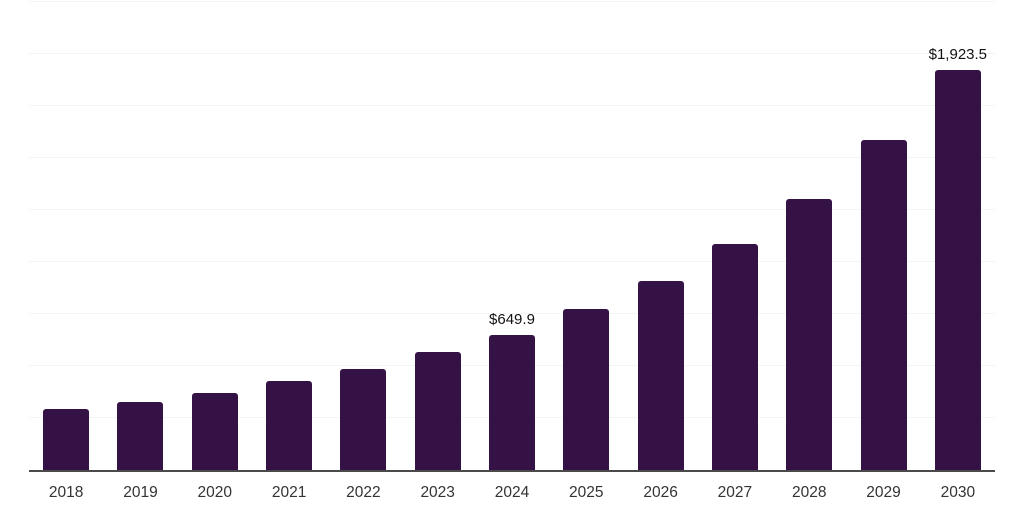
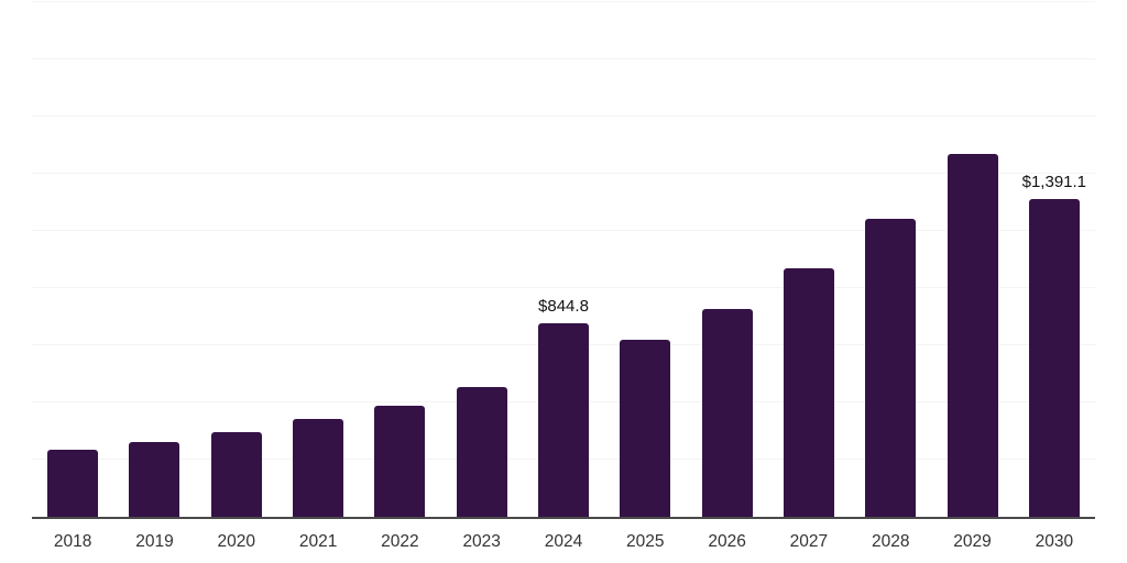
2024: $649.9 -> $844.8
2030: $1,923.5 -> $1,391.1
